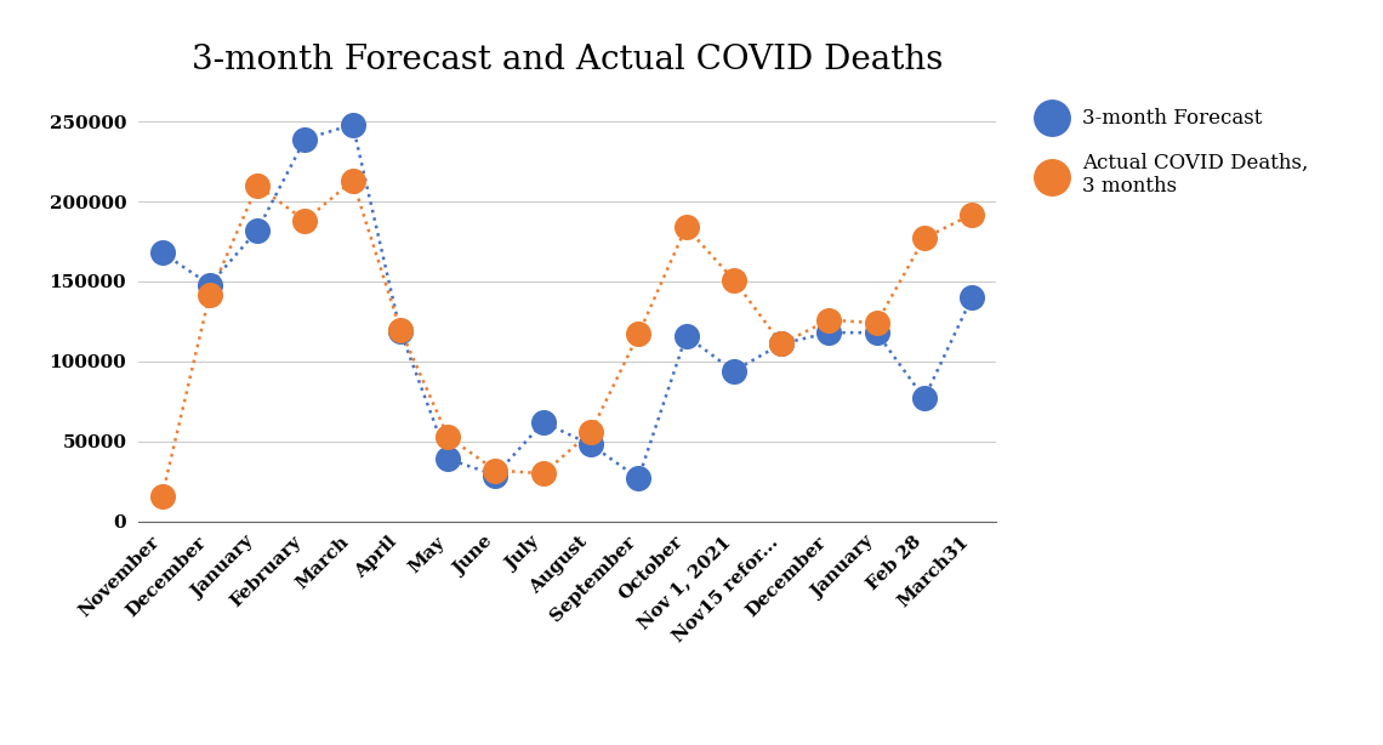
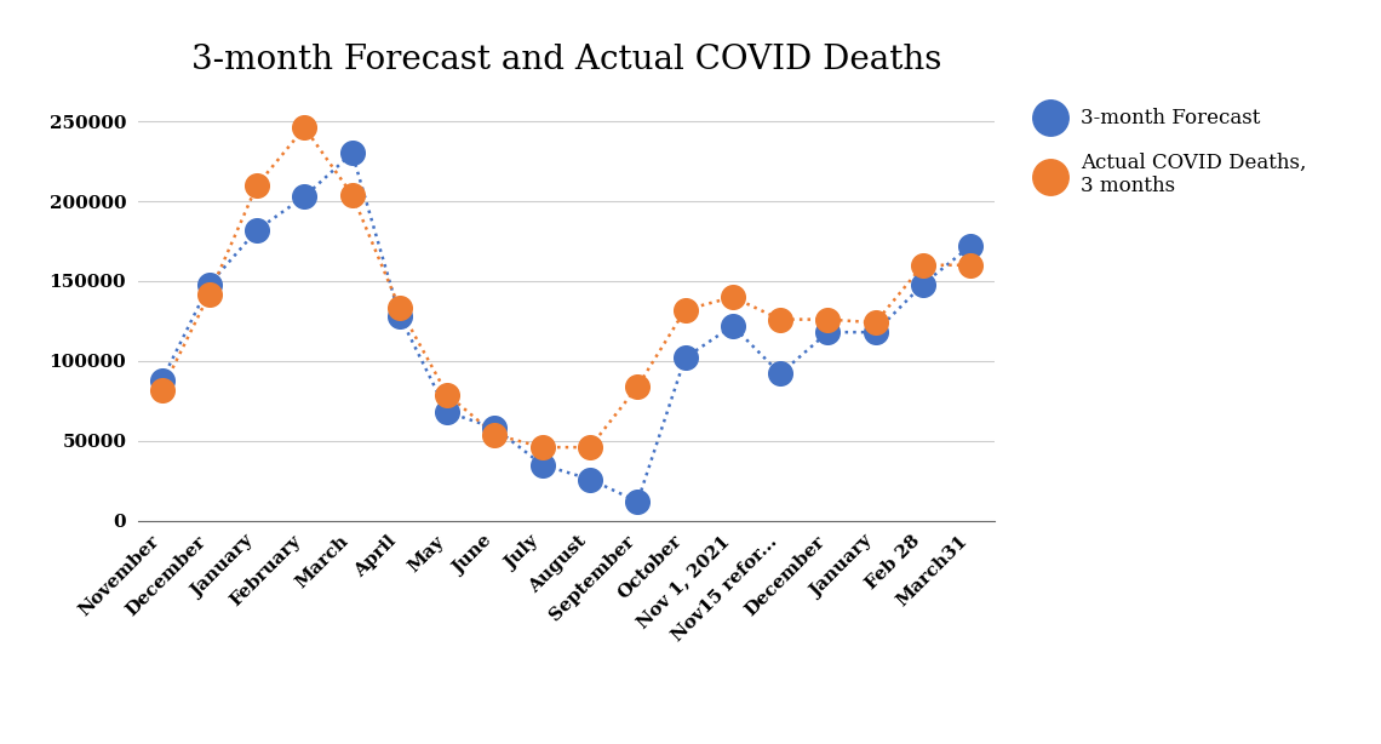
3-month Forecast/November: 168000 -> 88000
Actual COVID Deaths, 3 months/November: 16000 -> 82000
3-month Forecast/February: 239000 -> 203000
Actual COVID Deaths, 3 months/February: 188000 -> 246000
3-month Forecast/March: 248000 -> 230000
Actual COVID Deaths, 3 months/March: 213000 -> 204000
3-month Forecast/April: 119000 -> 128000
Actual COVID Deaths, 3 months/April: 120000 -> 133000
3-month Forecast/May: 39000 -> 68000
Actual COVID Deaths, 3 months/May: 53000 -> 79000
3-month Forecast/June: 29000 -> 58000
Actual COVID Deaths, 3 months/June: 32000 -> 54000
3-month Forecast/July: 62000 -> 35000
Actual COVID Deaths, 3 months/July: 30000 -> 46000
3-month Forecast/August: 48000 -> 26000
Actual COVID Deaths, 3 months/August: 56000 -> 46000
3-month Forecast/September: 27000 -> 12000
Actual COVID Deaths, 3 months/September: 117000 -> 84000
3-month Forecast/October: 116000 -> 102000
Actual COVID Deaths, 3 months/October: 184000 -> 132000
3-month Forecast/Nov 1, 2021: 94000 -> 122000
Actual COVID Deaths, 3 months/Nov 1, 2021: 151000 -> 140000
3-month Forecast/Nov15 refor...: 111000 -> 92000
Actual COVID Deaths, 3 months/Nov15 refor...: 111000 -> 126000
3-month Forecast/Feb 28: 77000 -> 148000
Actual COVID Deaths, 3 months/Feb 28: 177000 -> 160000
3-month Forecast/March31: 140000 -> 172000
Actual COVID Deaths, 3 months/March31: 192000 -> 160000
